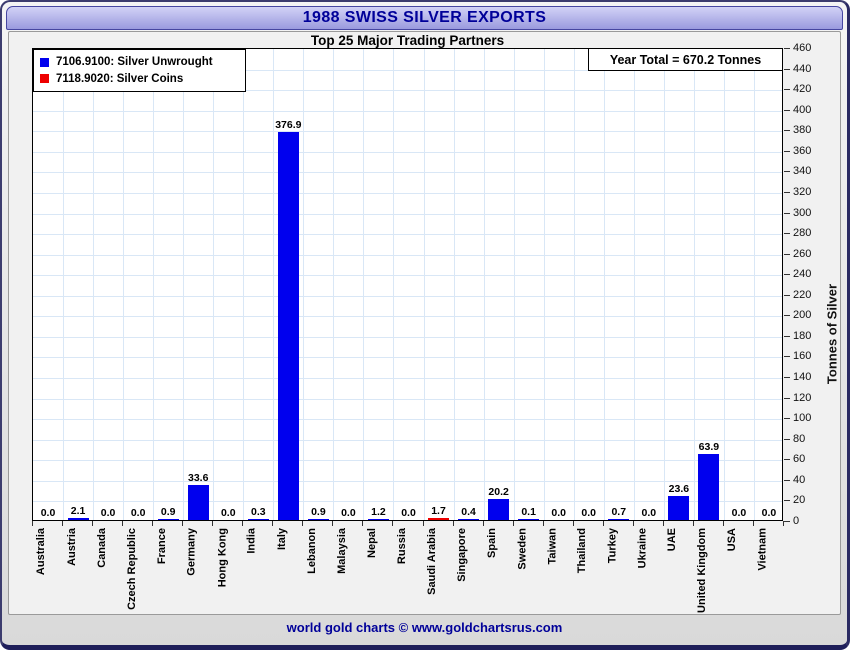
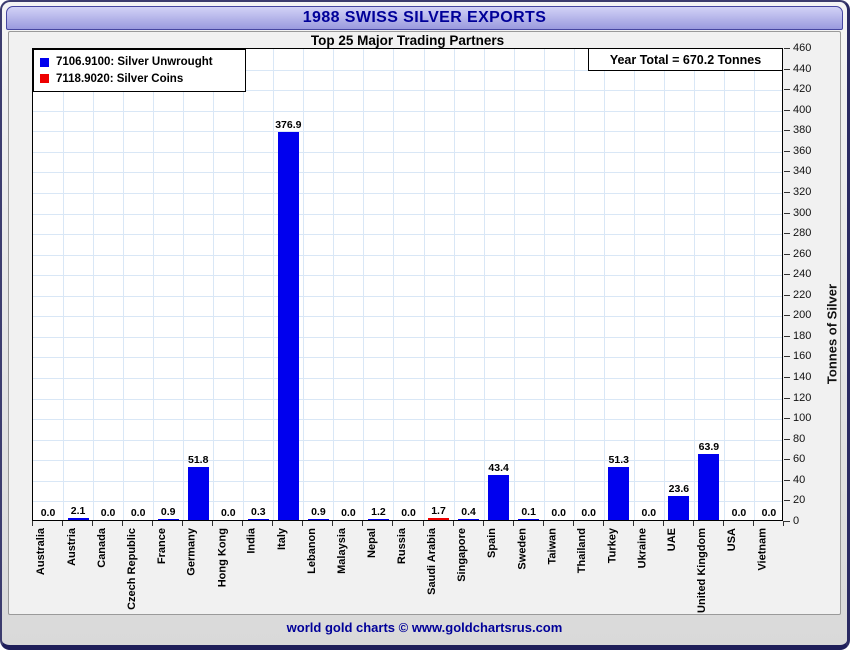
7106.9100: Silver Unwrought/Germany: 33.6 -> 51.8
7106.9100: Silver Unwrought/Spain: 20.2 -> 43.4
7106.9100: Silver Unwrought/Turkey: 0.7 -> 51.3
